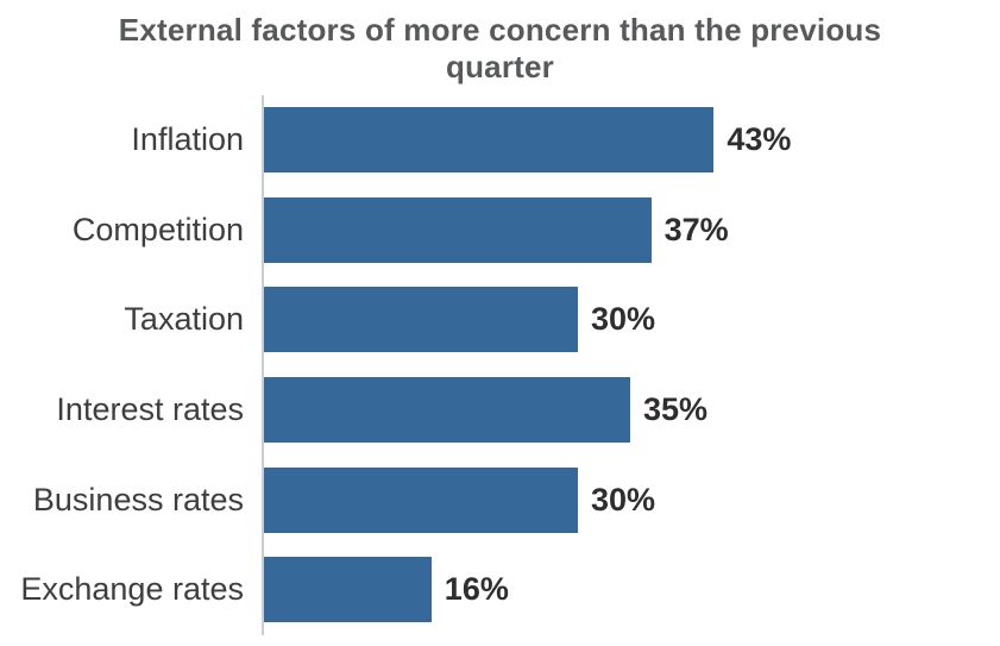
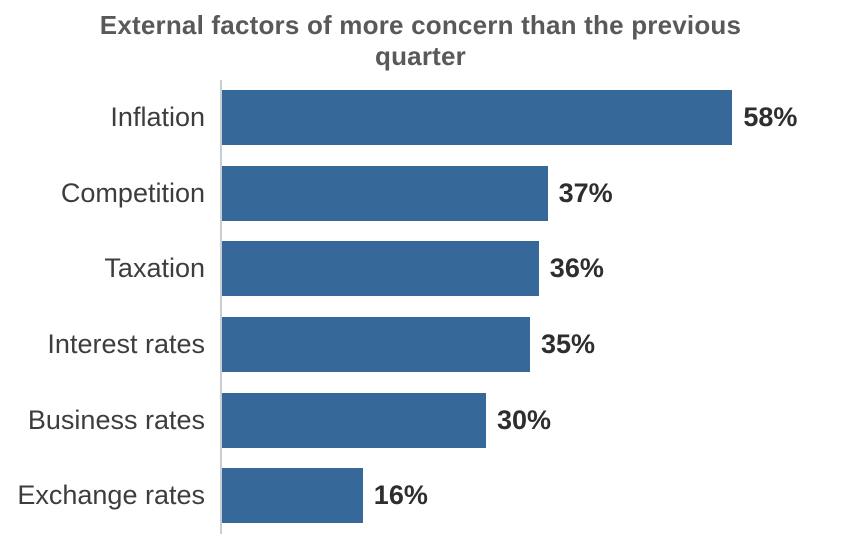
Inflation: 43% -> 58%
Taxation: 30% -> 36%
